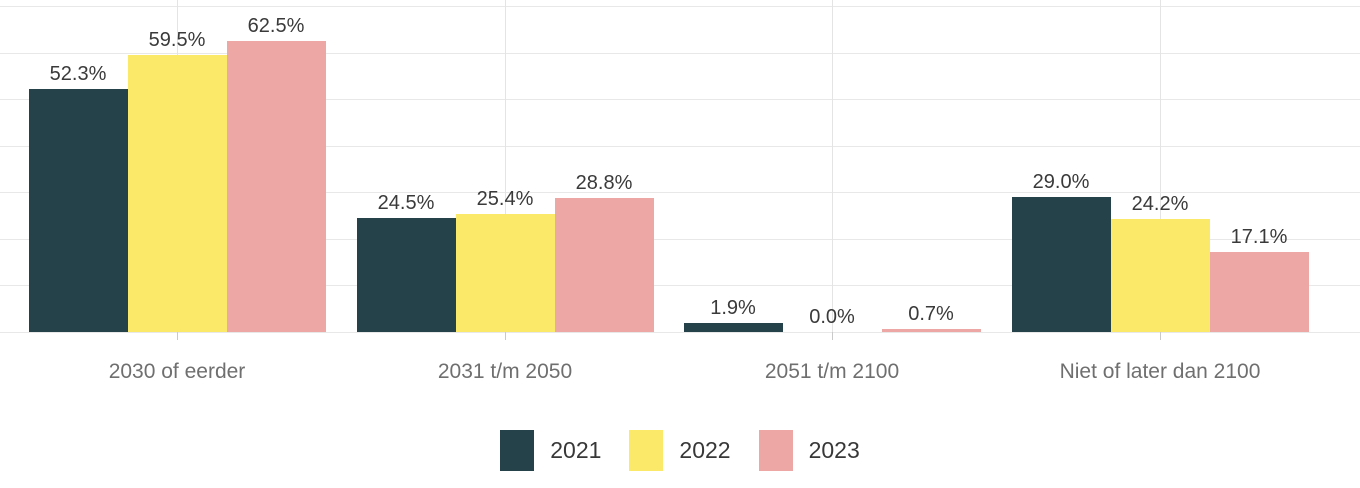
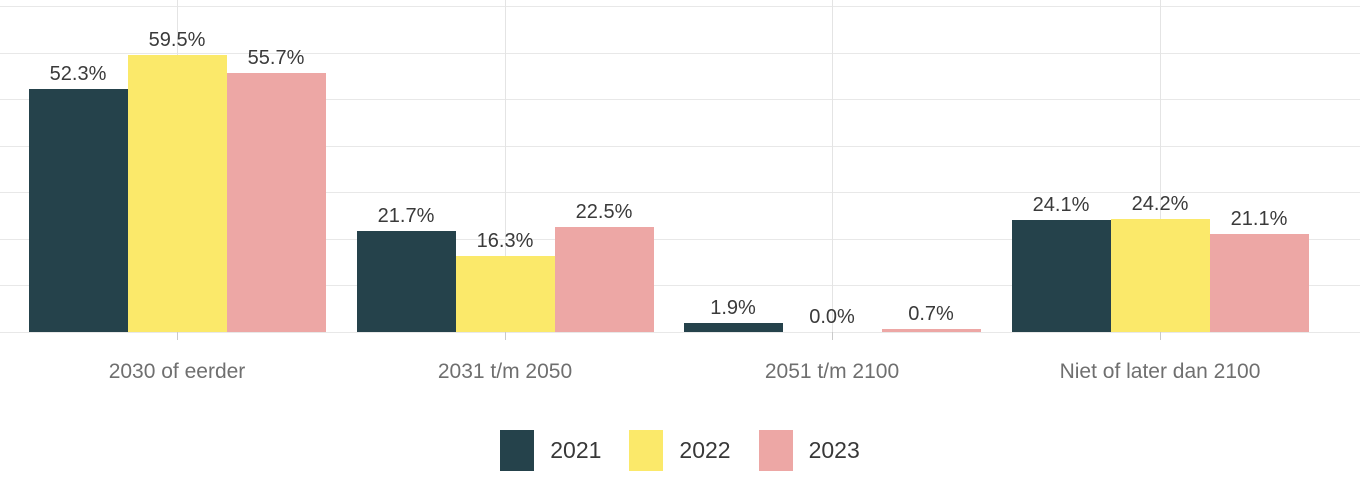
2023/2030 of eerder: 62.5% -> 55.7%
2021/2031 t/m 2050: 24.5% -> 21.7%
2022/2031 t/m 2050: 25.4% -> 16.3%
2023/2031 t/m 2050: 28.8% -> 22.5%
2021/Niet of later dan 2100: 29.0% -> 24.1%
2023/Niet of later dan 2100: 17.1% -> 21.1%
